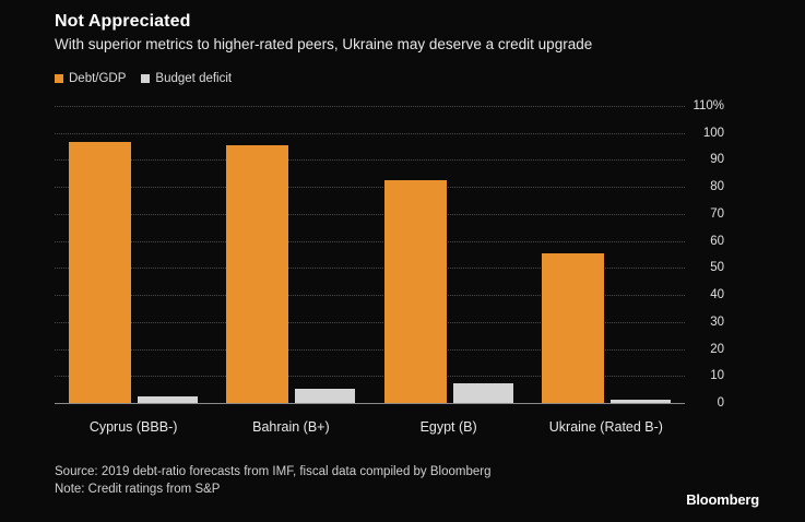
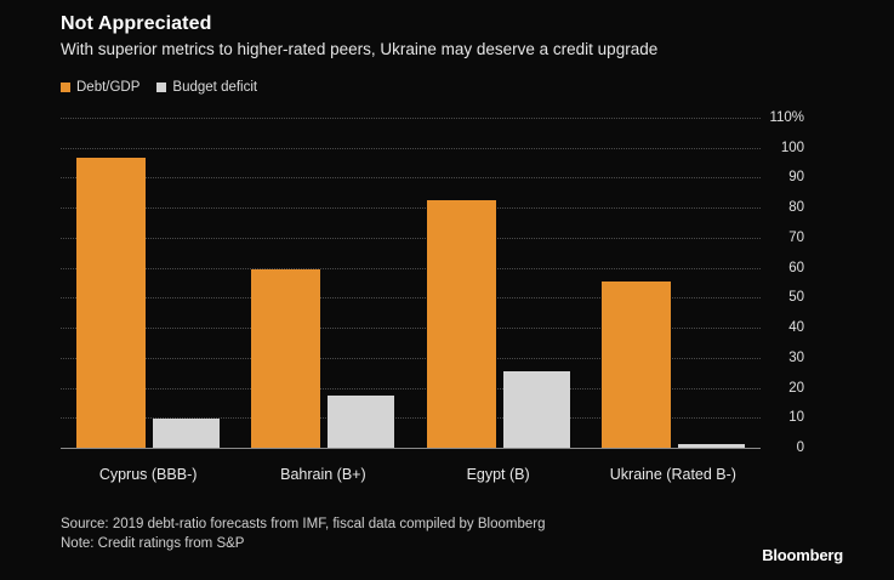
Budget deficit/Cyprus (BBB-): 3% -> 10%
Debt/GDP/Bahrain (B+): 96% -> 60%
Budget deficit/Bahrain (B+): 6% -> 18%
Budget deficit/Egypt (B): 8% -> 26%
